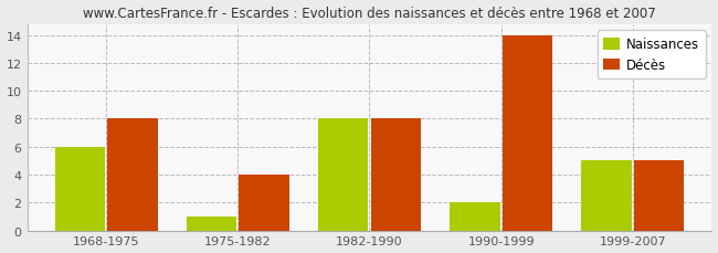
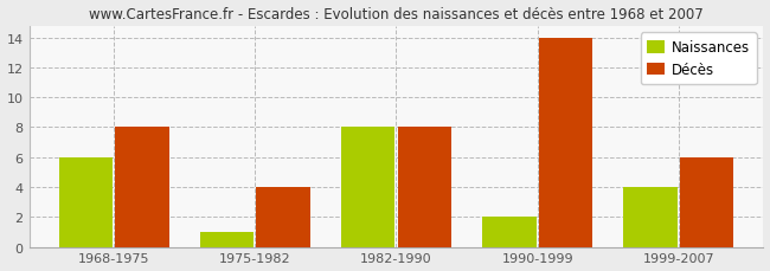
Naissances/1999-2007: 5 -> 4
Décès/1999-2007: 5 -> 6
